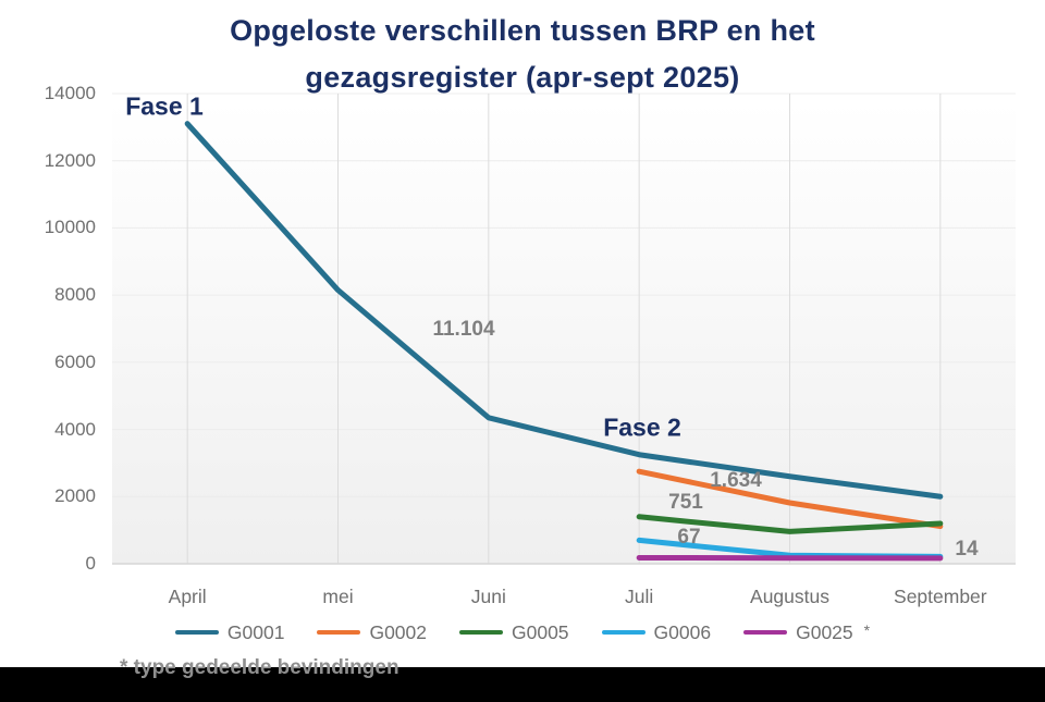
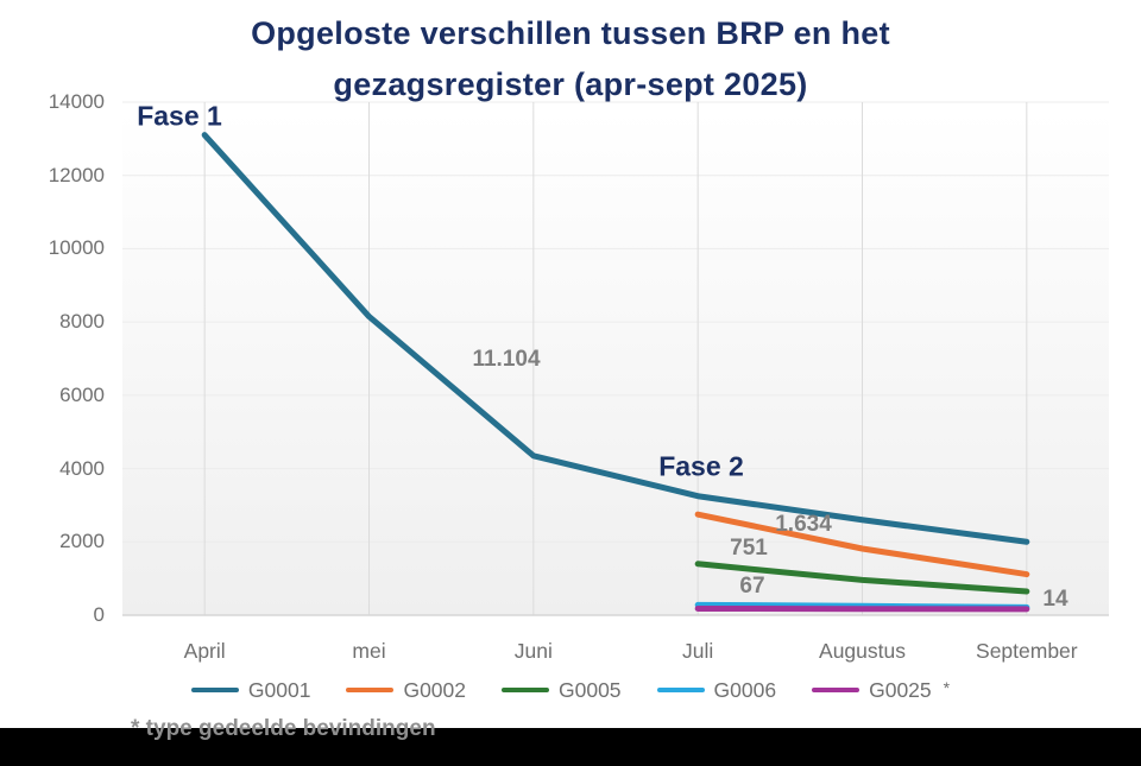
G0006/Juli: 700 -> 300
G0005/September: 1200 -> 600
